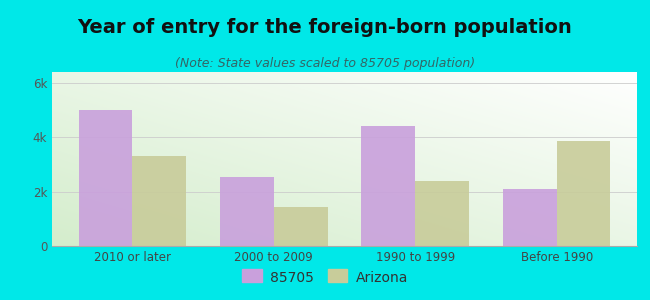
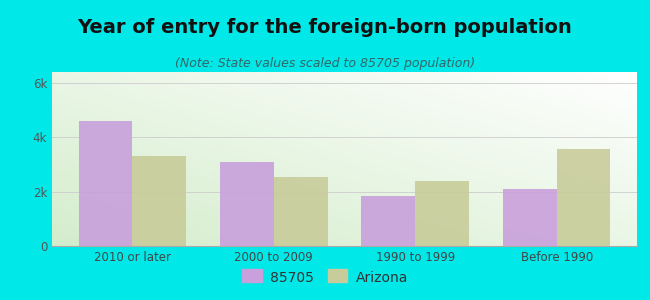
85705/2010 or later: 5.00k -> 4.60k
85705/2000 to 2009: 2.55k -> 3.10k
Arizona/2000 to 2009: 1.45k -> 2.55k
85705/1990 to 1999: 4.40k -> 1.85k
Arizona/Before 1990: 3.85k -> 3.55k
